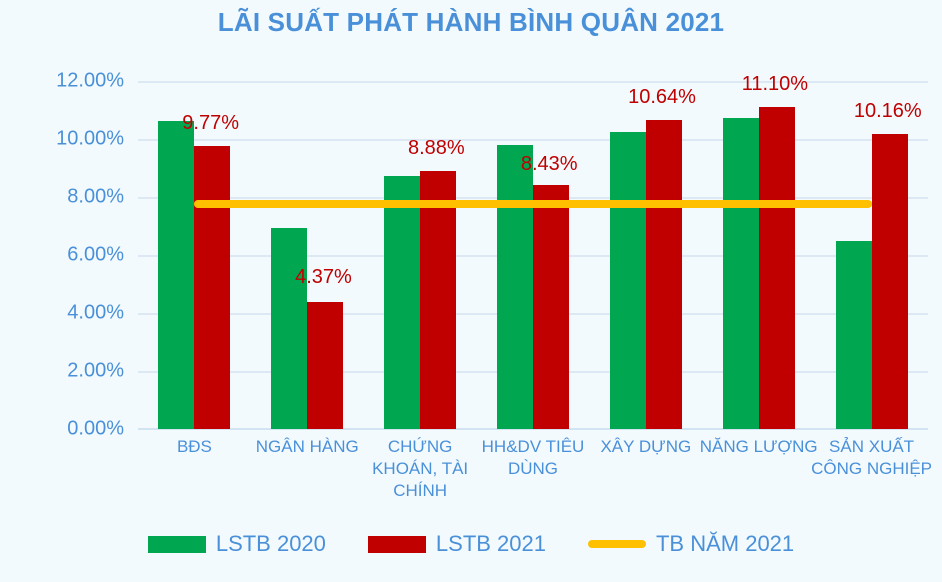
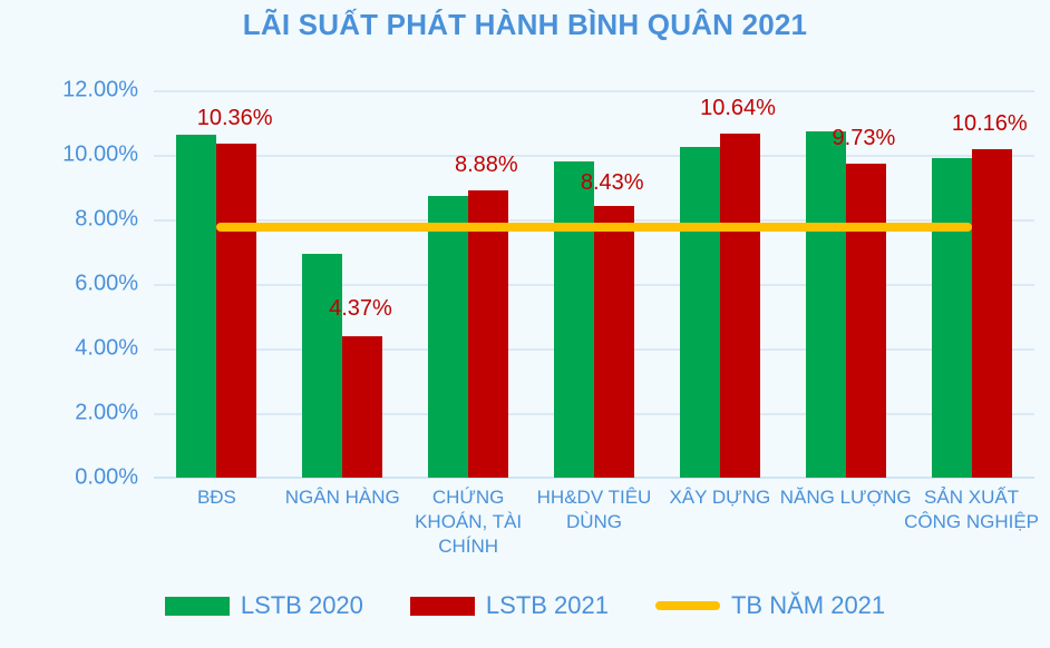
LSTB 2021/BĐS: 9.77% -> 10.36%
LSTB 2021/NĂNG LƯỢNG: 11.10% -> 9.73%
LSTB 2020/SẢN XUẤT CÔNG NGHIỆP: 6.5% -> 9.9%
